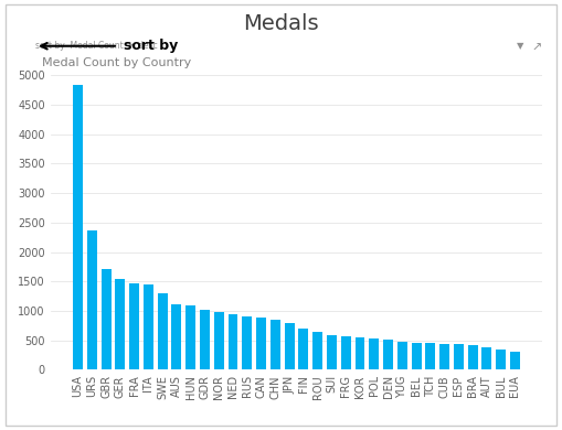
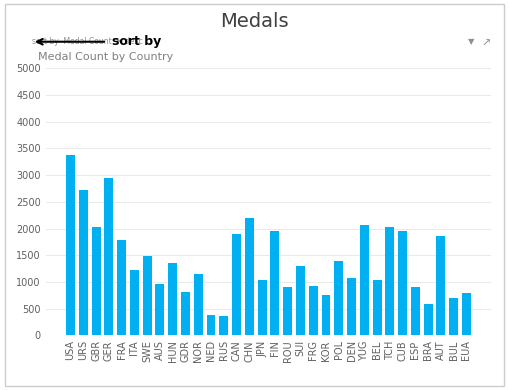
USA: 4830 -> 3380
URS: 2370 -> 2720
GBR: 1720 -> 2020
GER: 1550 -> 2940
FRA: 1470 -> 1780
ITA: 1440 -> 1220
SWE: 1300 -> 1480
AUS: 1120 -> 960
HUN: 1100 -> 1360
GDR: 1020 -> 820
NOR: 970 -> 1140
NED: 940 -> 380
RUS: 910 -> 360
CAN: 890 -> 1900
CHN: 850 -> 2200
JPN: 800 -> 1040
FIN: 700 -> 1960
ROU: 640 -> 900
SUI: 590 -> 1300
FRG: 570 -> 920
KOR: 550 -> 760
POL: 530 -> 1400
DEN: 500 -> 1080
YUG: 470 -> 2060
BEL: 460 -> 1040
TCH: 450 -> 2020
CUB: 440 -> 1960
ESP: 440 -> 900
BRA: 420 -> 580
AUT: 390 -> 1860
BUL: 340 -> 700
EUA: 300 -> 800
